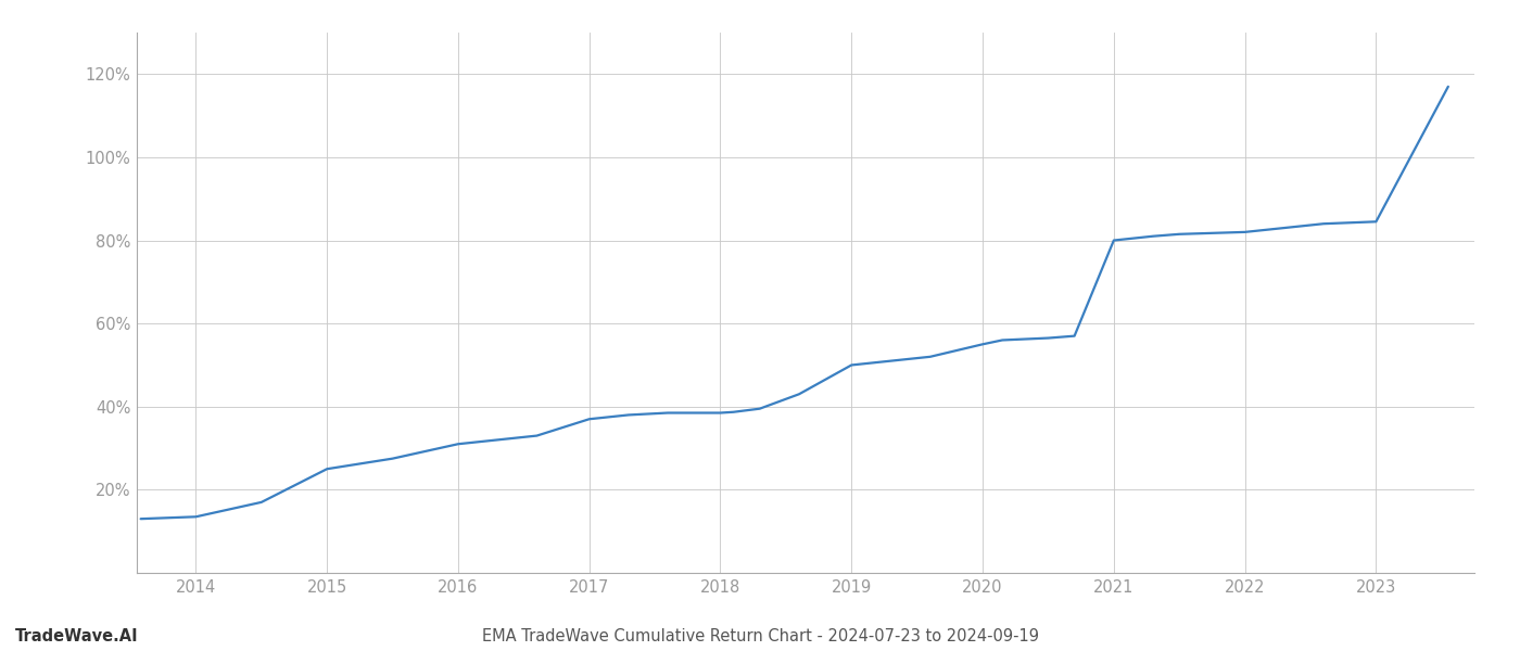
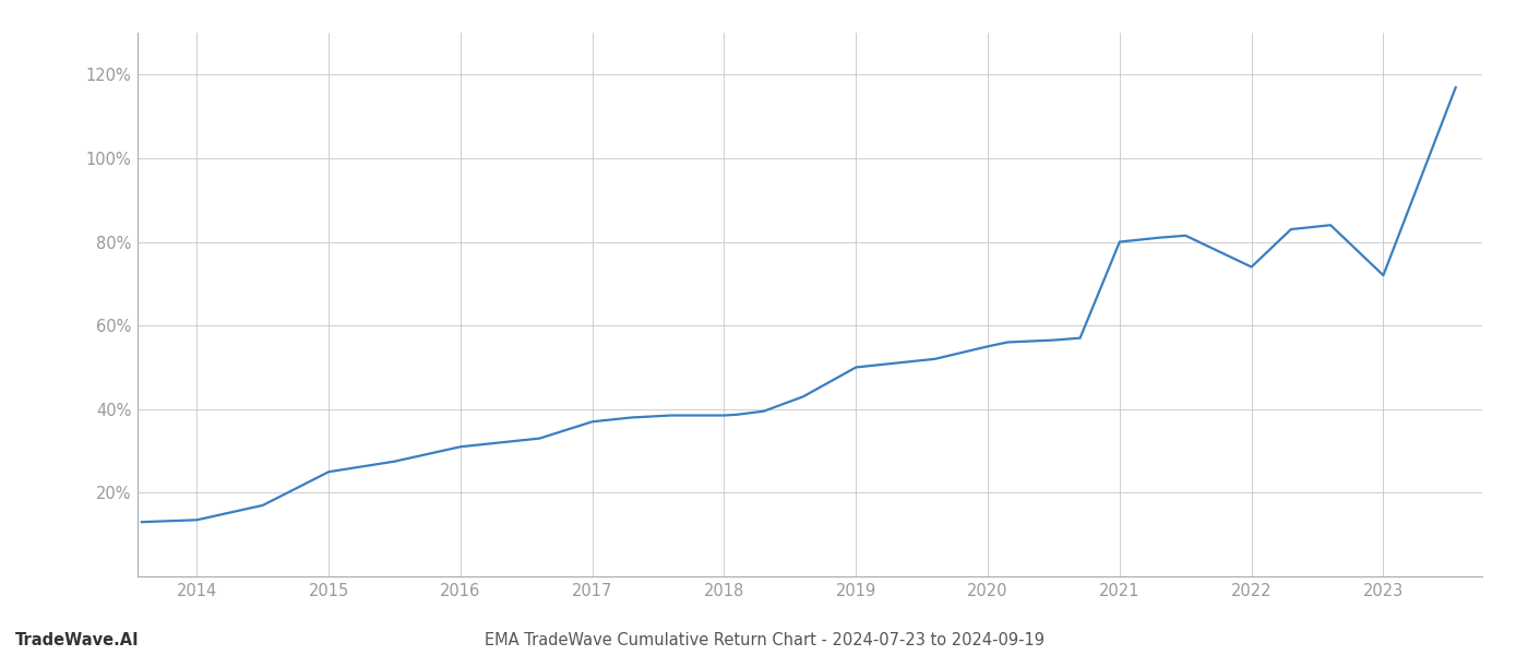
2022: 82.0% -> 74.0%
2023: 84.5% -> 72.0%
